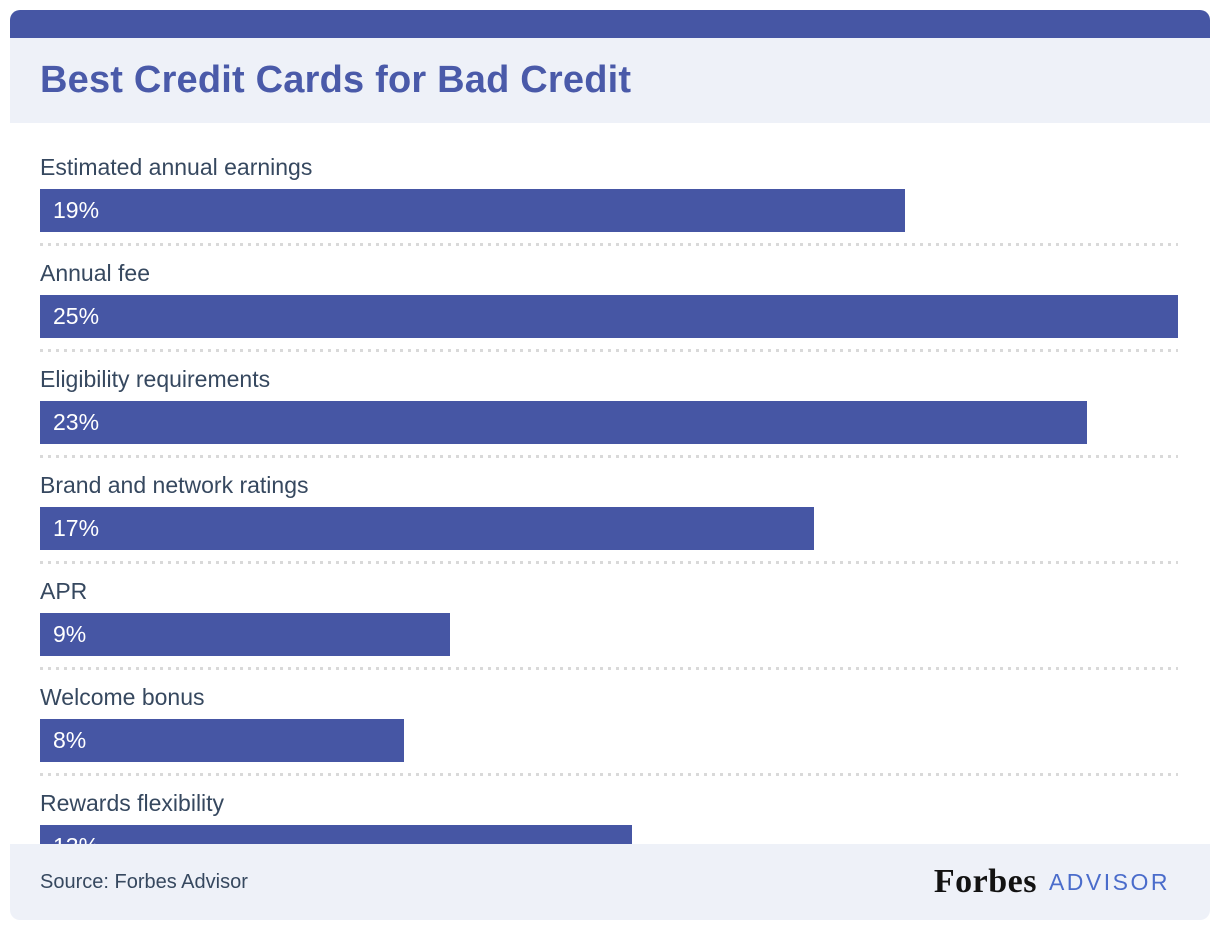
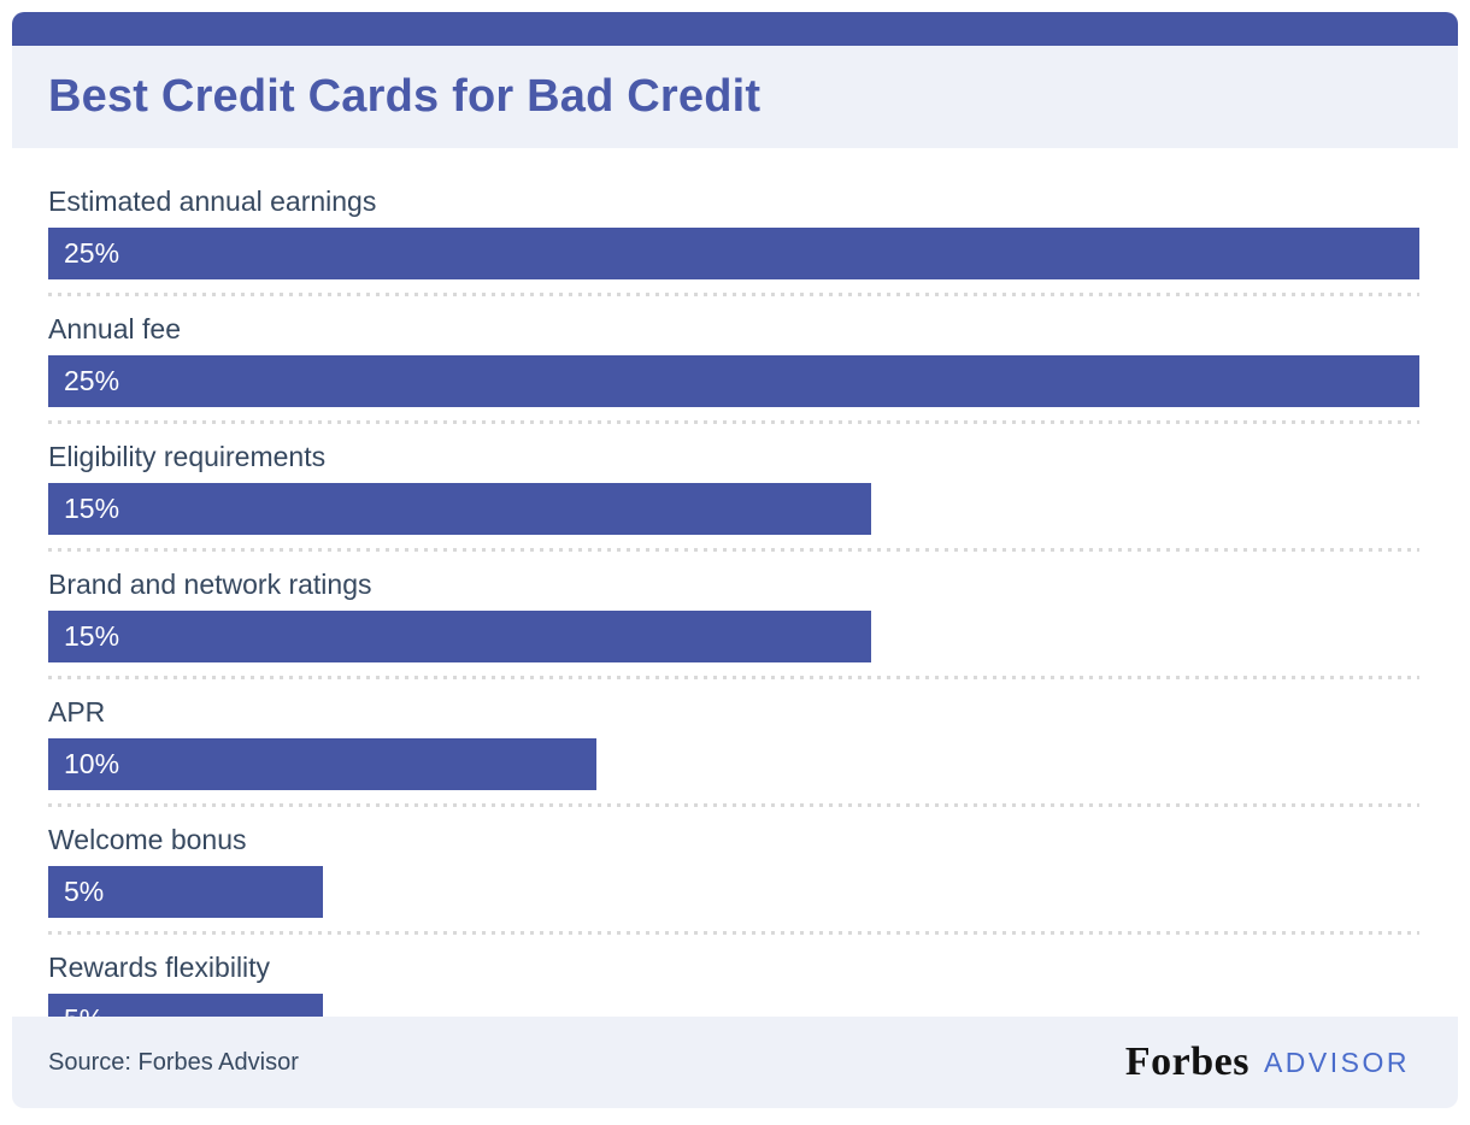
Estimated annual earnings: 19% -> 25%
Eligibility requirements: 23% -> 15%
Brand and network ratings: 17% -> 15%
APR: 9% -> 10%
Welcome bonus: 8% -> 5%
Rewards flexibility: 13% -> 5%
